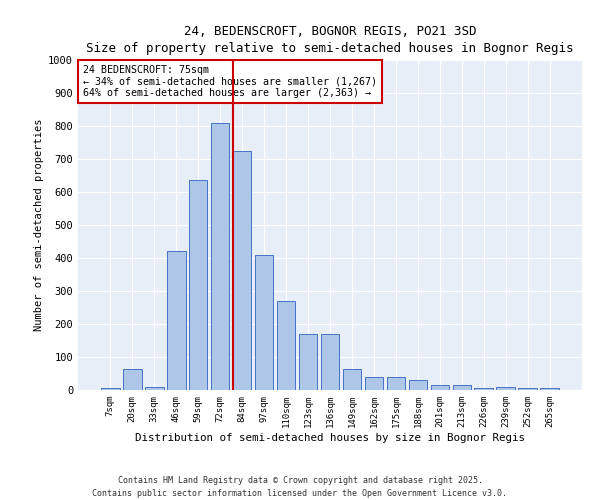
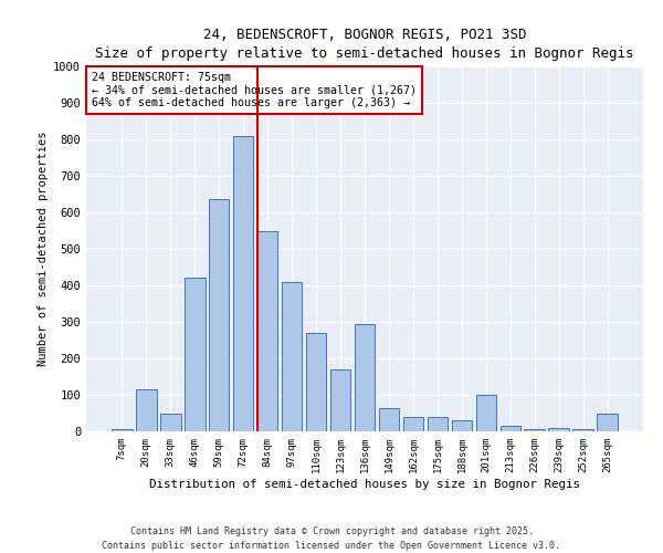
20sqm: 65 -> 115
33sqm: 10 -> 50
84sqm: 725 -> 550
136sqm: 170 -> 295
201sqm: 15 -> 100
265sqm: 5 -> 50
